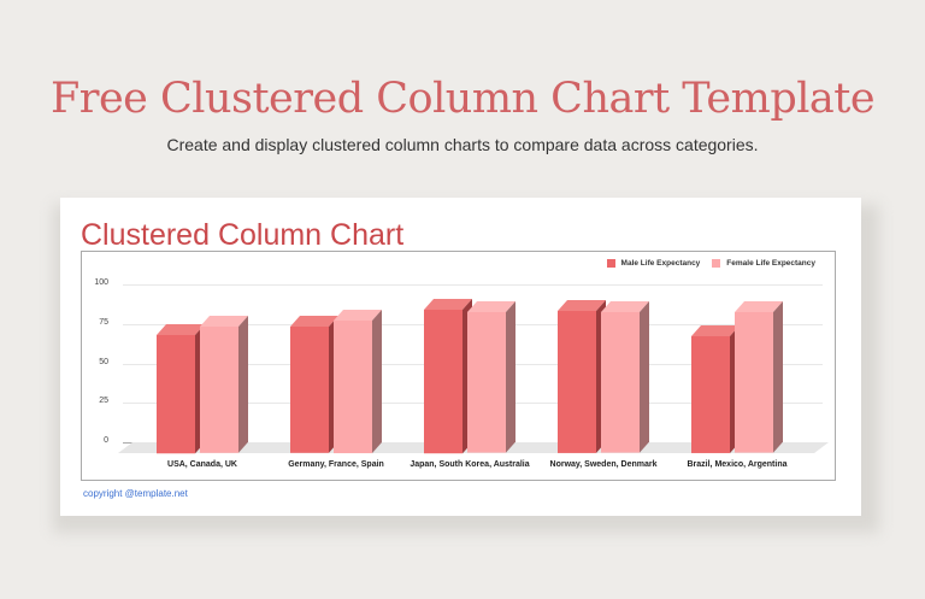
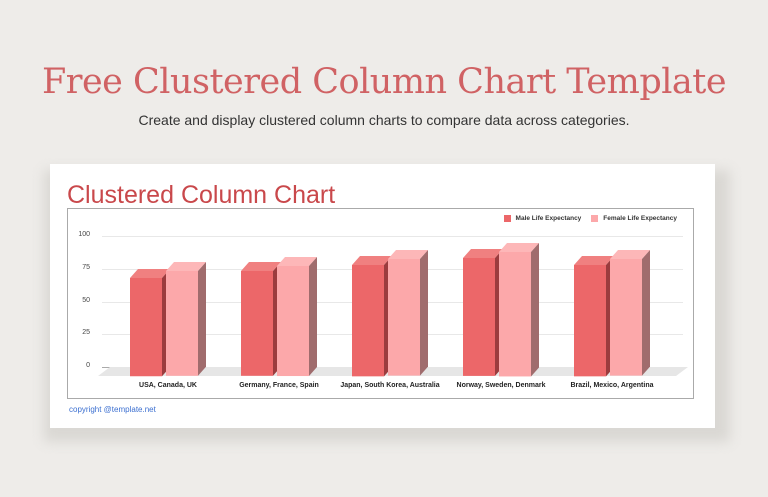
Male Life Expectancy/Japan, South Korea, Australia: 91 -> 85
Female Life Expectancy/Norway, Sweden, Denmark: 89 -> 95
Male Life Expectancy/Brazil, Mexico, Argentina: 74 -> 85
